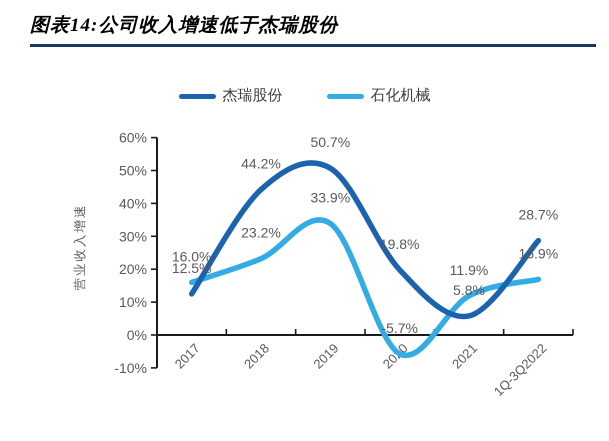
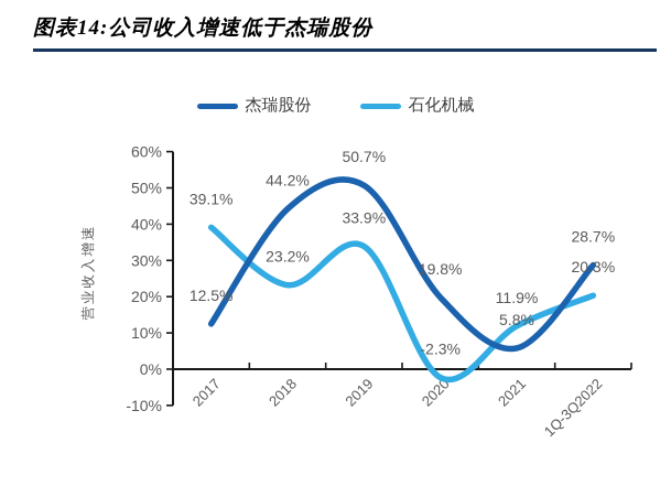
石化机械/2017: 16.0% -> 39.1%
石化机械/2020: -5.7% -> -2.3%
石化机械/1Q-3Q2022: 16.9% -> 20.3%
